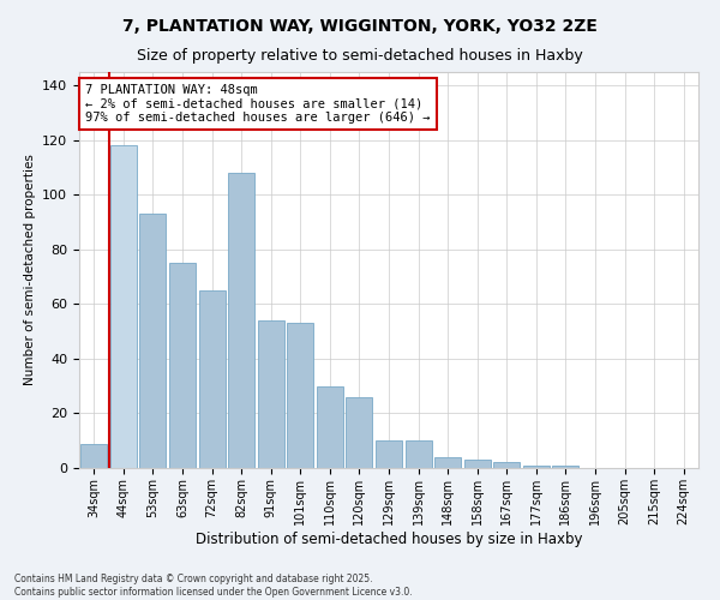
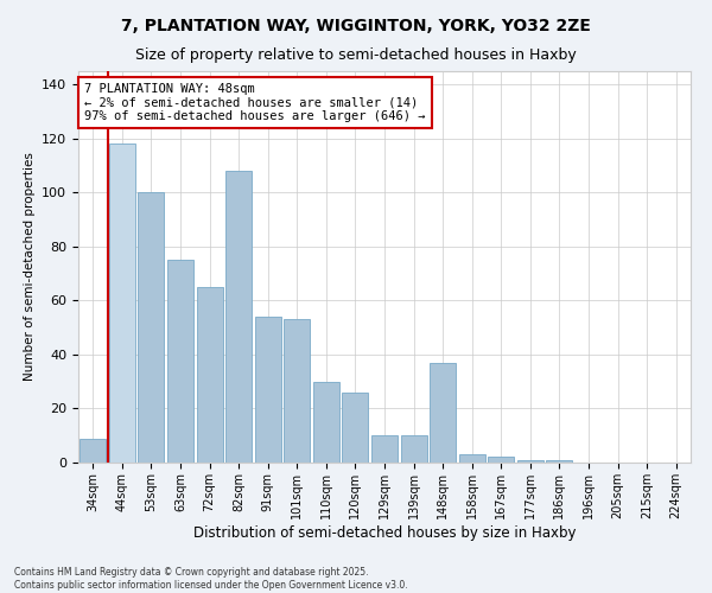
53sqm: 93 -> 100
148sqm: 4 -> 37
